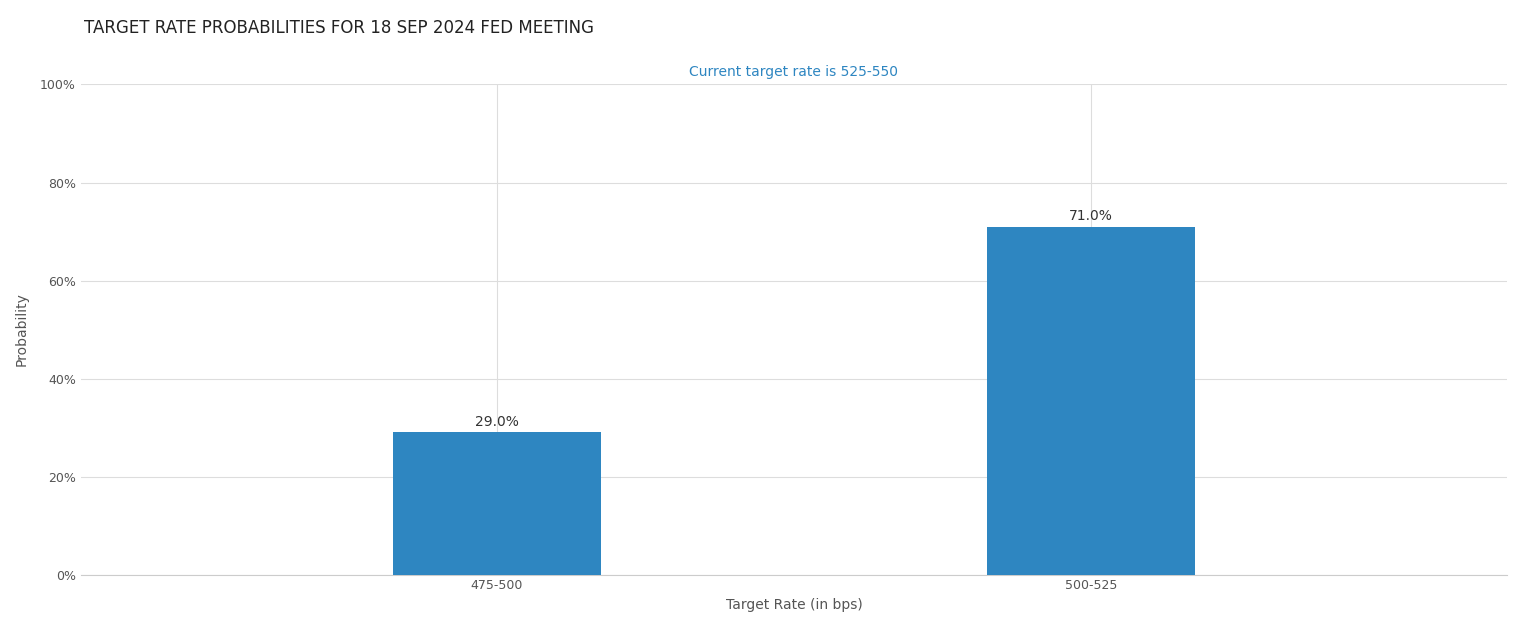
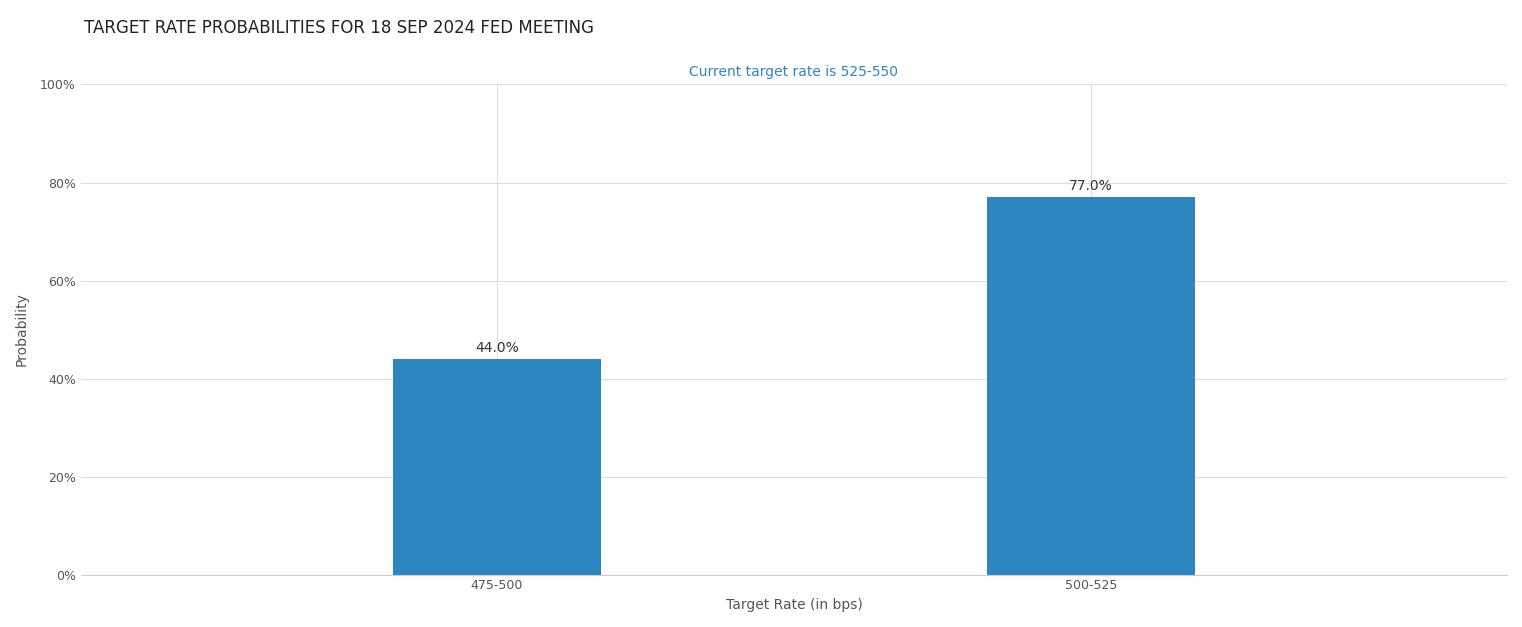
475-500: 29.0% -> 44.0%
500-525: 71.0% -> 77.0%
